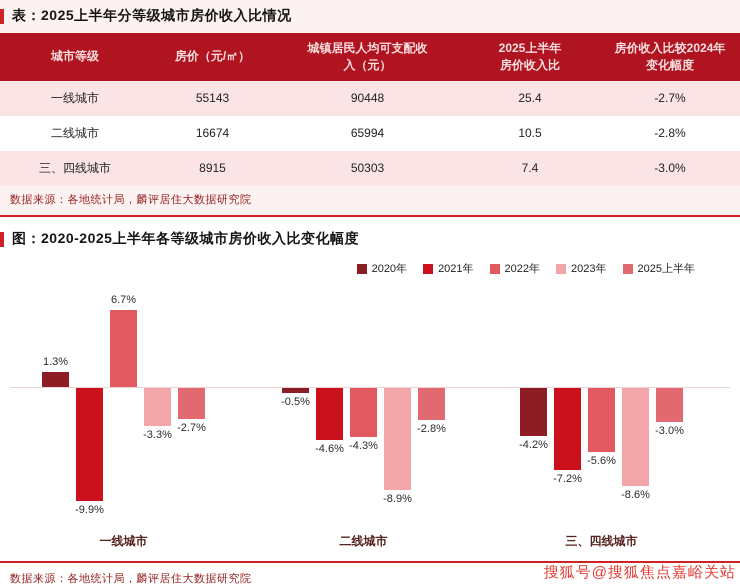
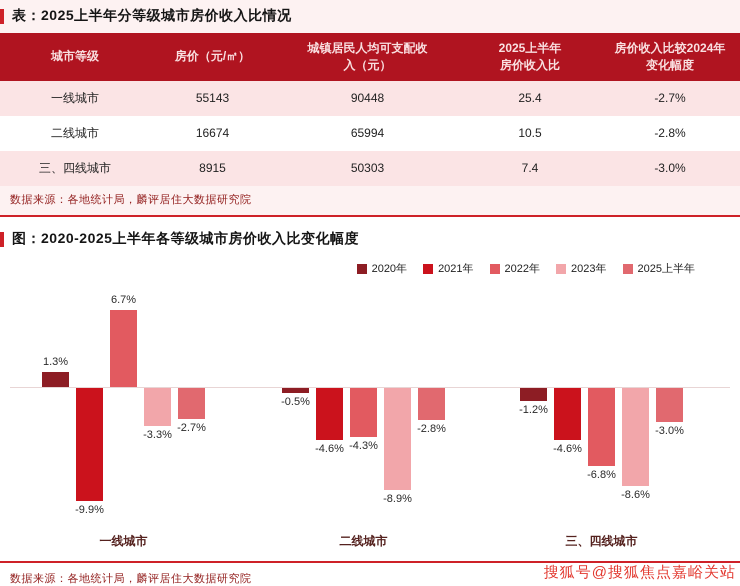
2020年/三、四线城市: -4.2% -> -1.2%
2021年/三、四线城市: -7.2% -> -4.6%
2022年/三、四线城市: -5.6% -> -6.8%
